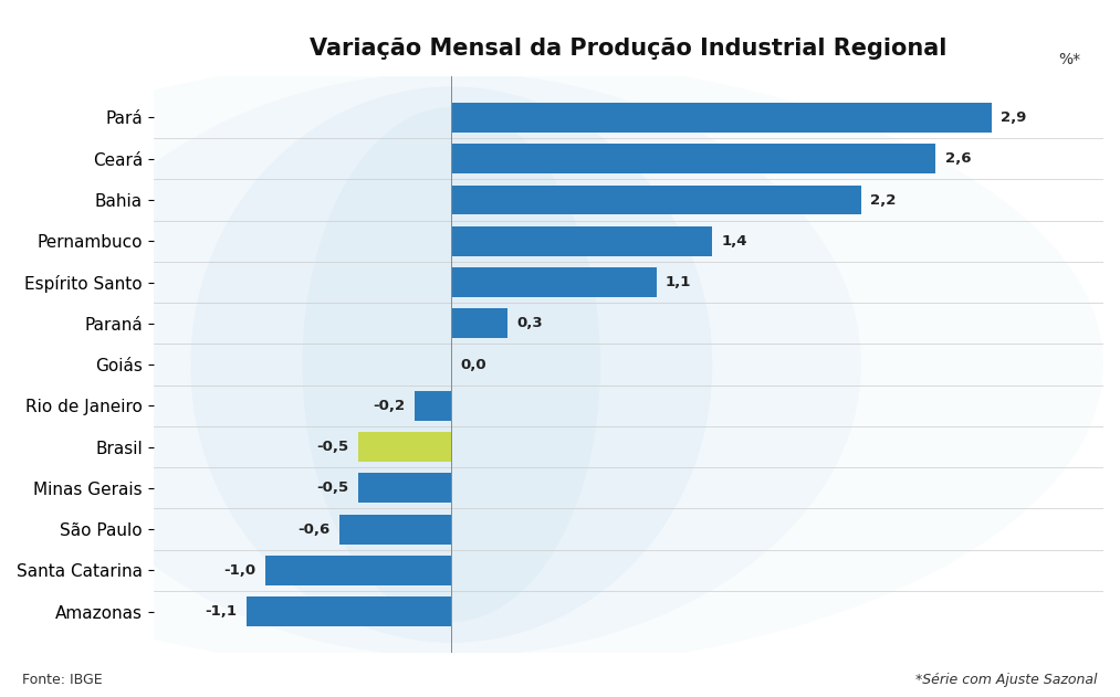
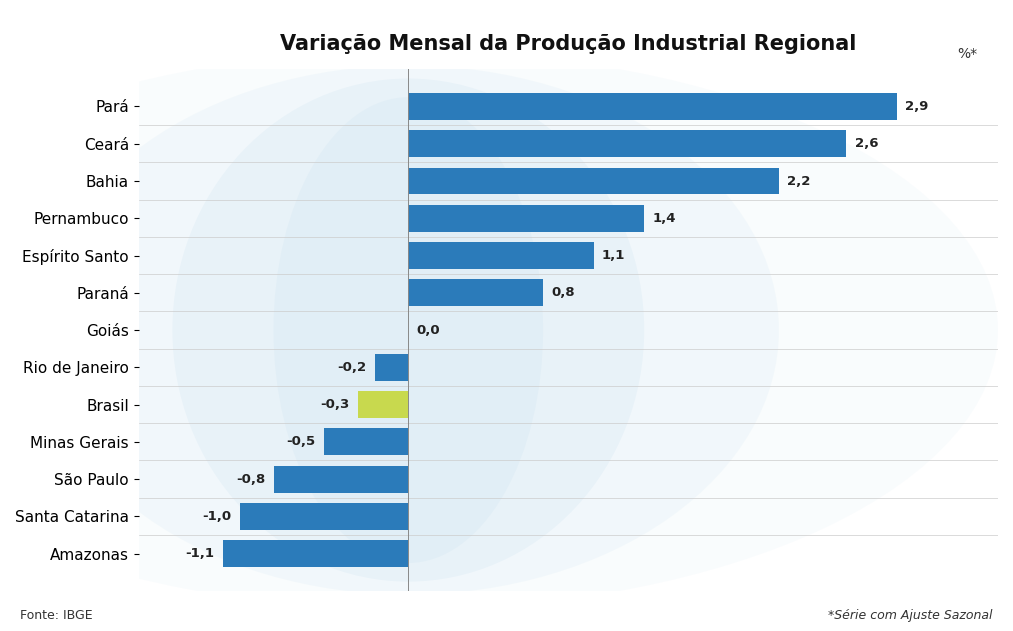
Paraná: 0,3 -> 0,8
Brasil: -0,5 -> -0,3
São Paulo: -0,6 -> -0,8
